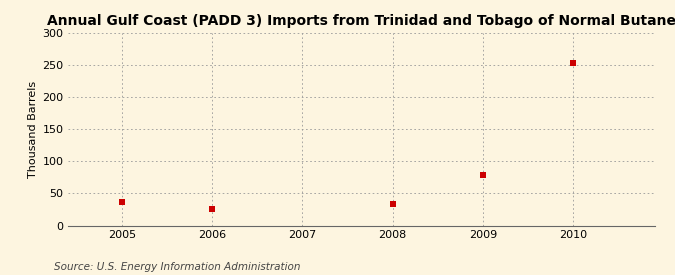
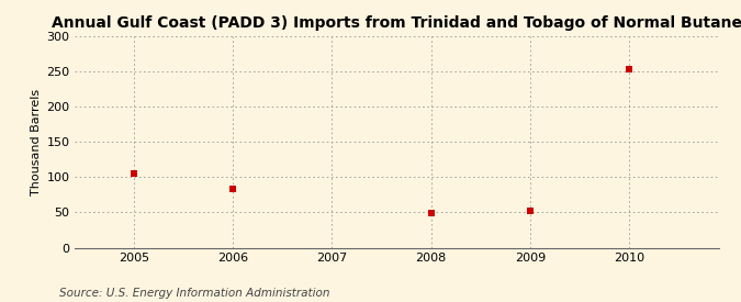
2005: 36 -> 105
2006: 26 -> 83
2008: 34 -> 49
2009: 78 -> 52
